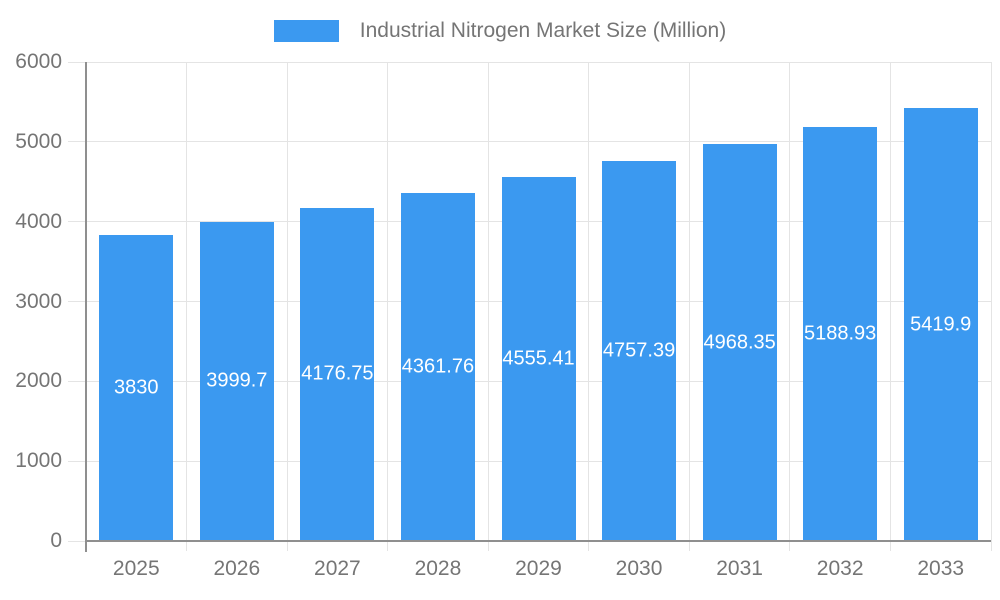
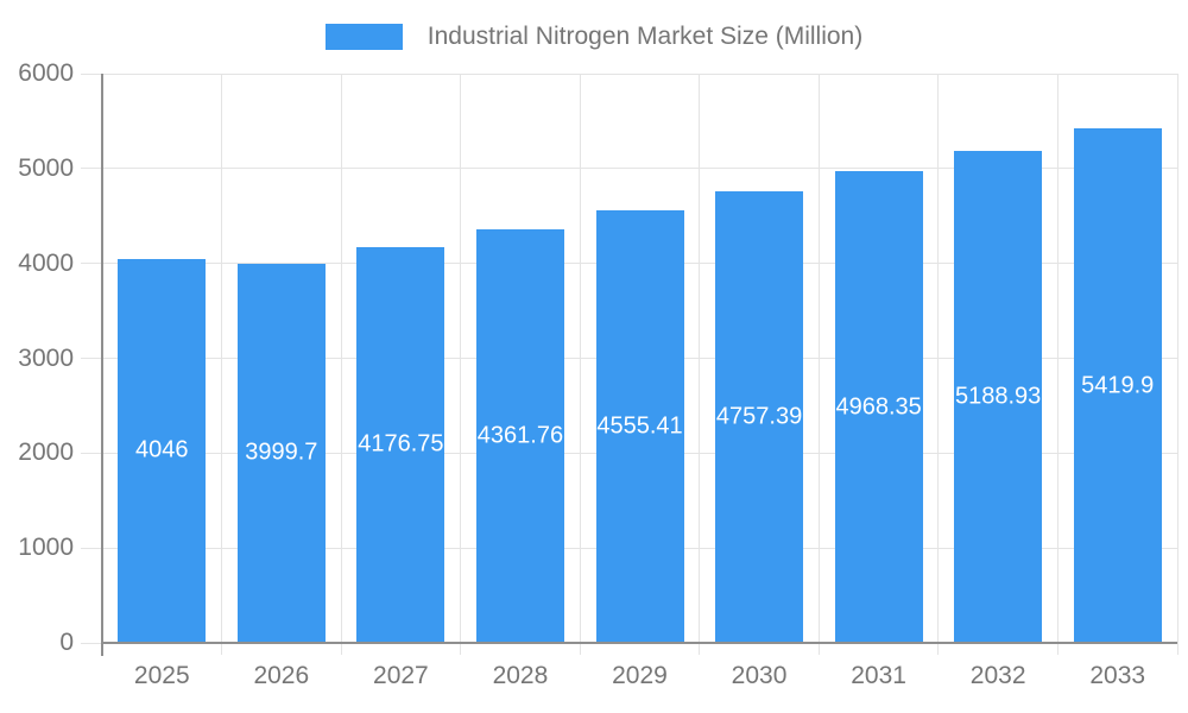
2025: 3830 -> 4046
